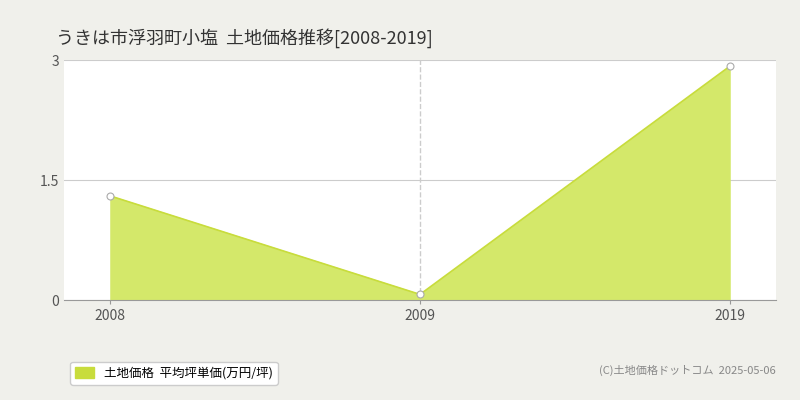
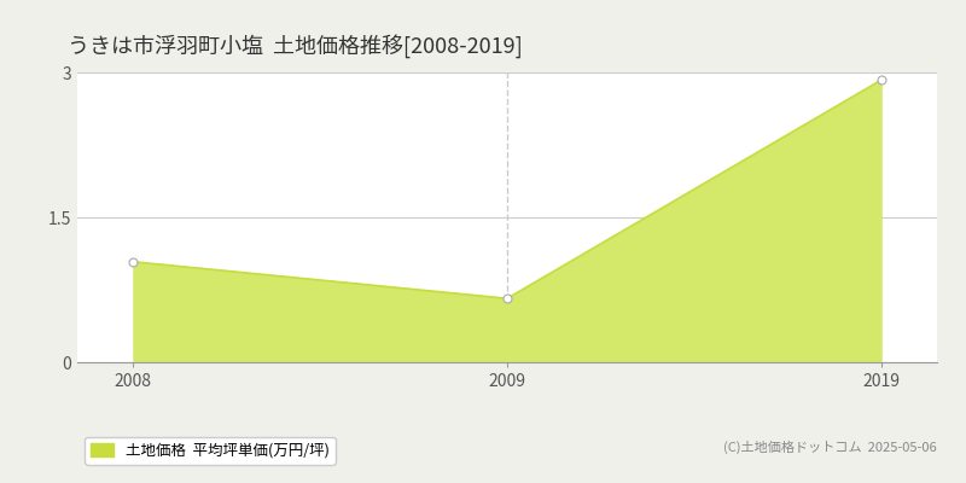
2008: 1.30 -> 1.04
2009: 0.07 -> 0.66
